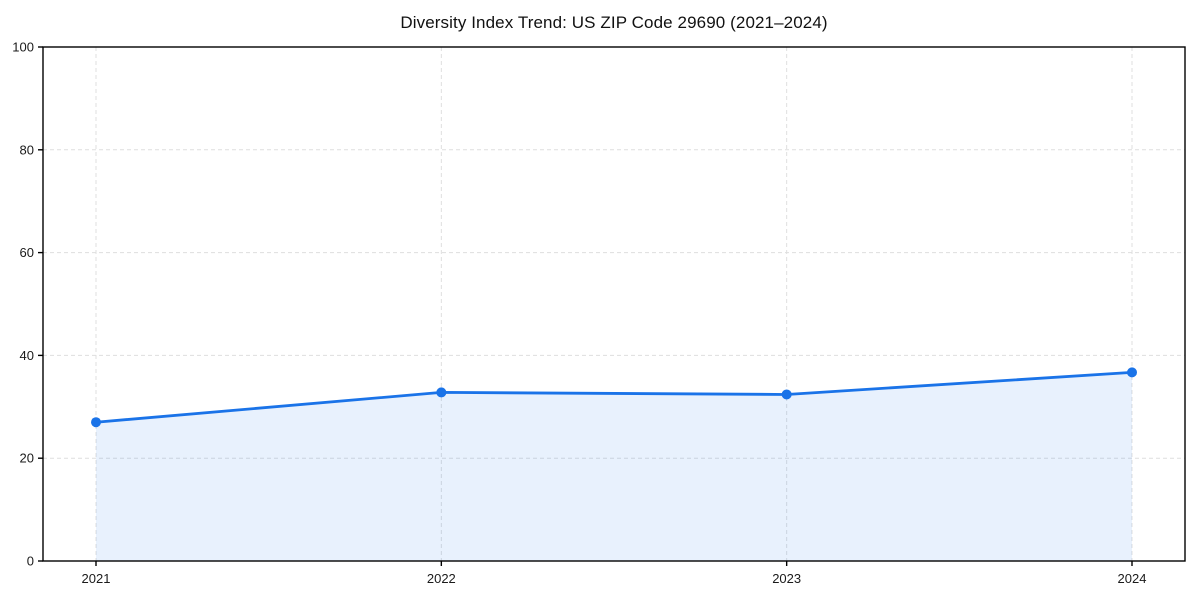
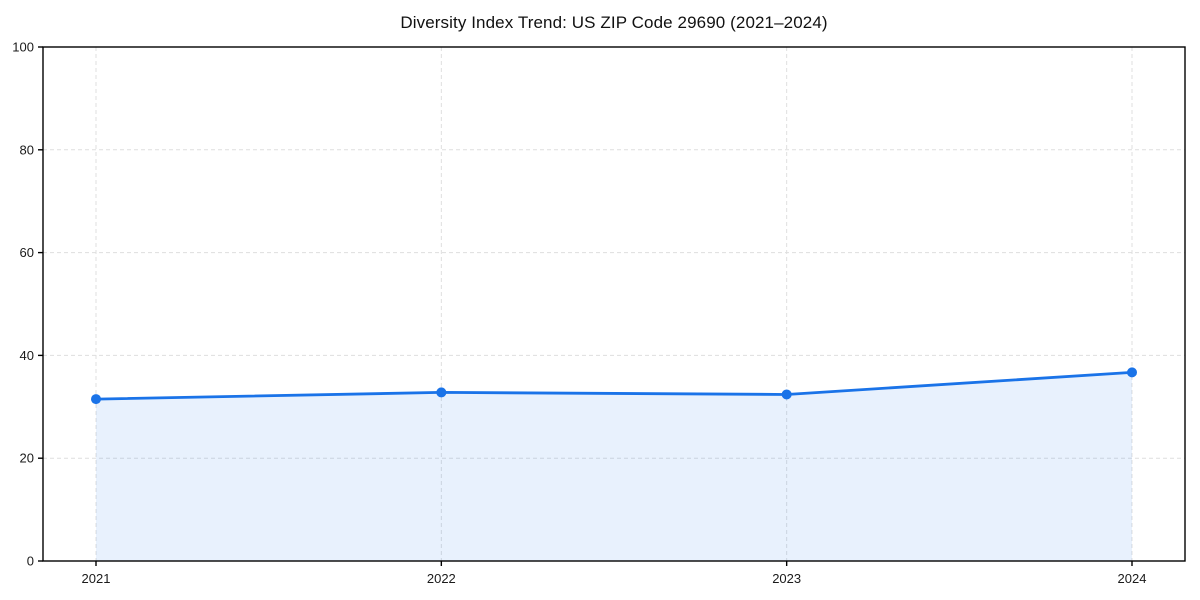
2021: 27 -> 32
